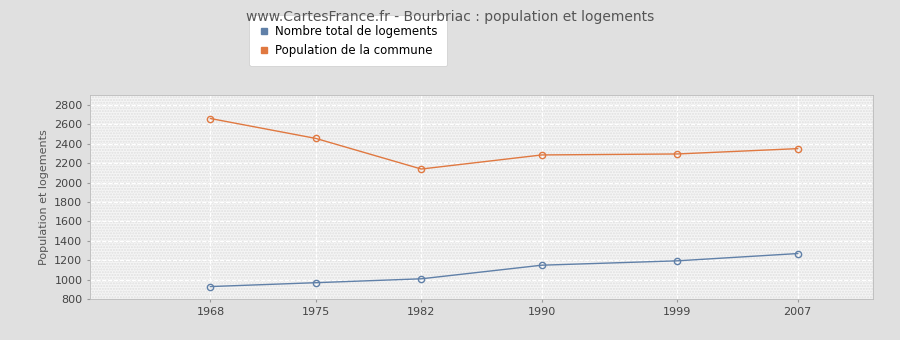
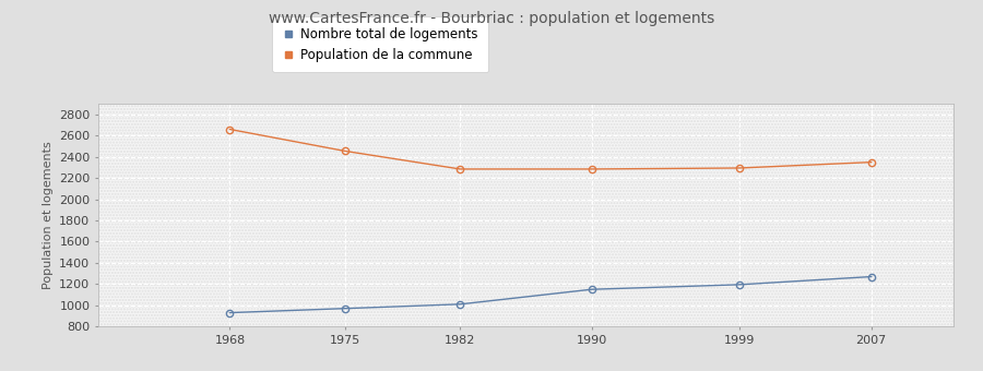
Population de la commune/1982: 2140 -> 2280
